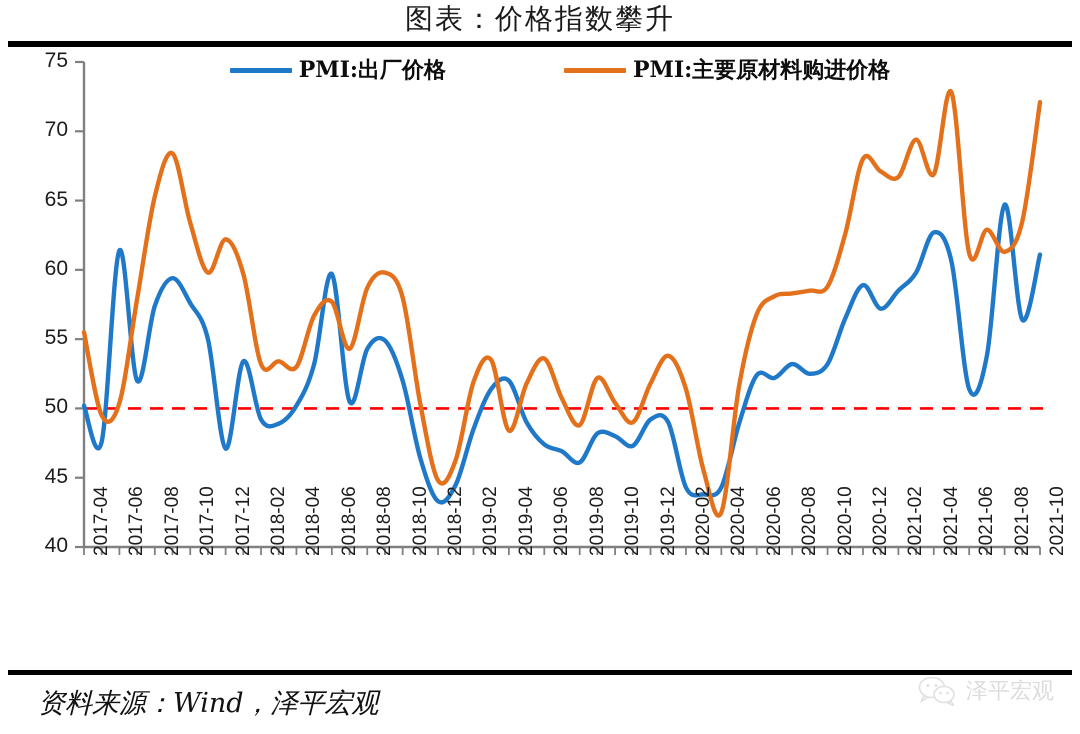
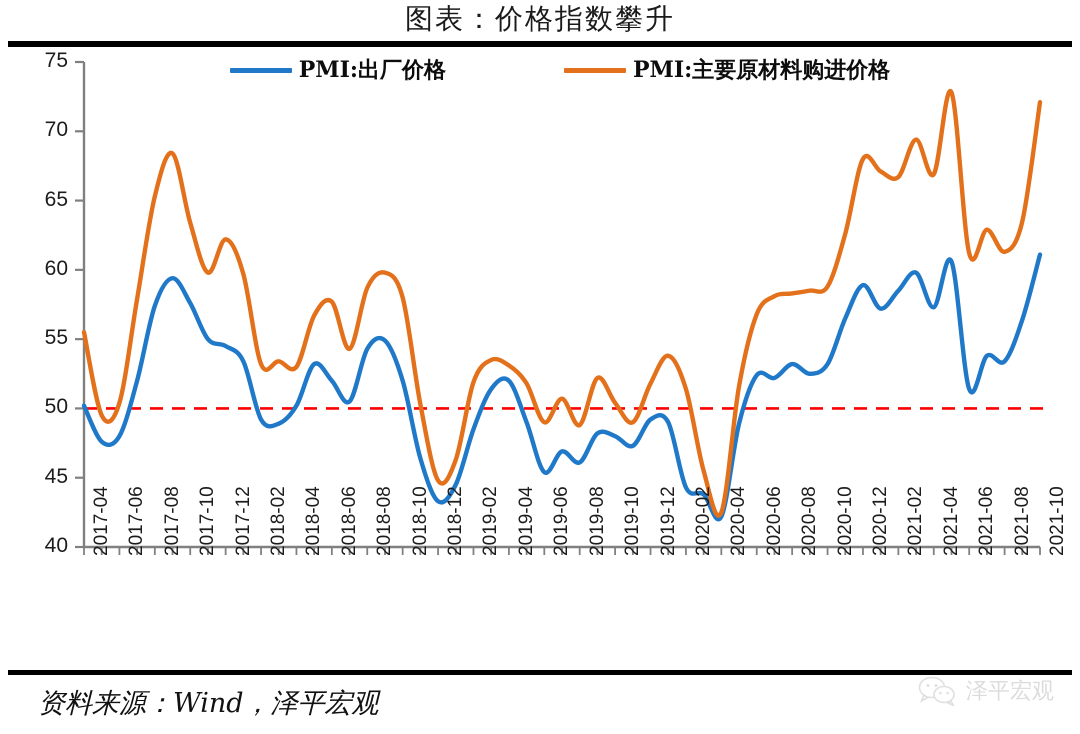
PMI:出厂价格/2017-06: 61.4 -> 48.0
PMI:出厂价格/2017-12: 47.1 -> 54.5
PMI:出厂价格/2018-06: 59.7 -> 52.0
PMI:主要原材料购进价格/2019-04: 48.4 -> 53.1
PMI:出厂价格/2019-06: 47.4 -> 45.4
PMI:主要原材料购进价格/2019-06: 53.6 -> 49.0
PMI:出厂价格/2020-04: 44.3 -> 42.2
PMI:出厂价格/2021-04: 62.7 -> 57.3
PMI:出厂价格/2021-08: 64.7 -> 53.4
